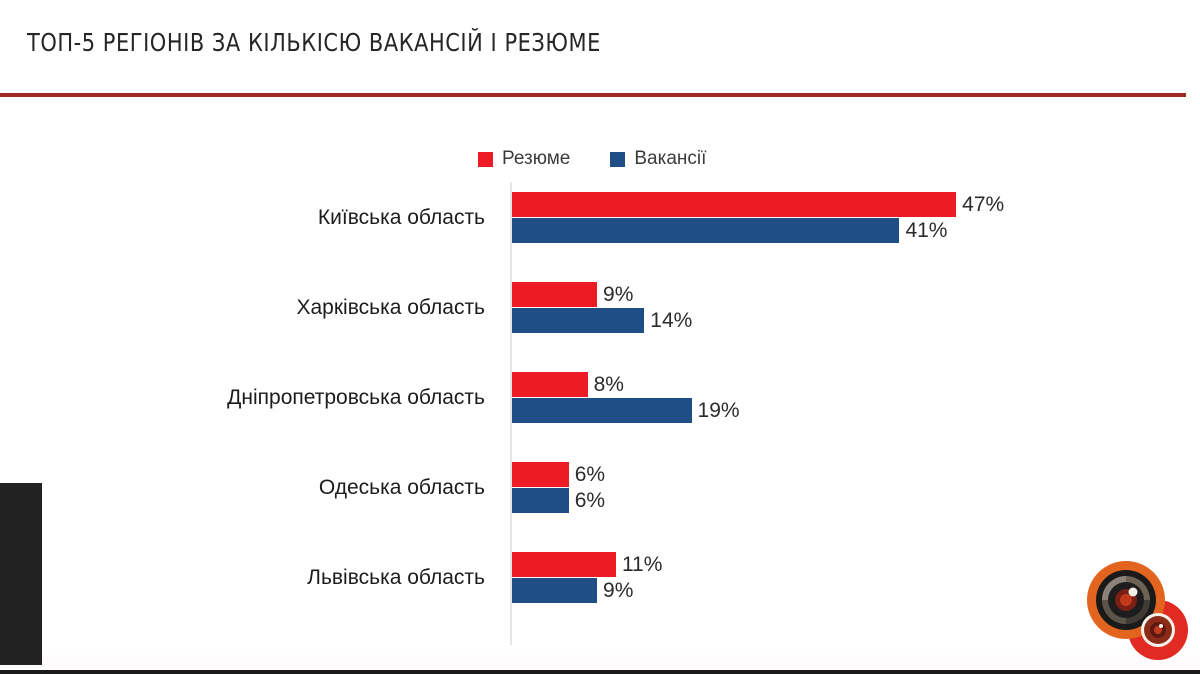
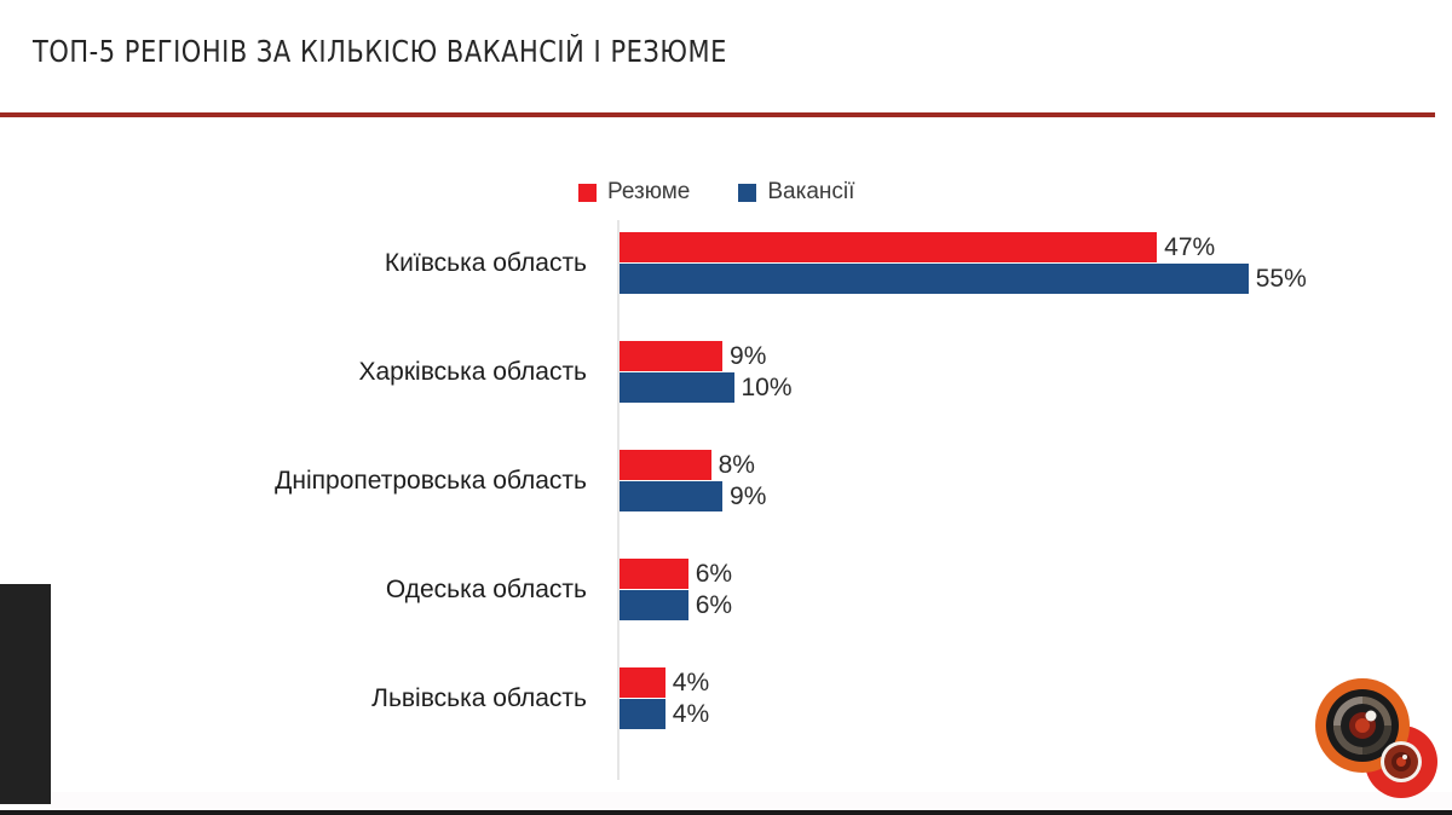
Вакансії/Київська область: 41% -> 55%
Вакансії/Харківська область: 14% -> 10%
Вакансії/Дніпропетровська область: 19% -> 9%
Резюме/Львівська область: 11% -> 4%
Вакансії/Львівська область: 9% -> 4%
